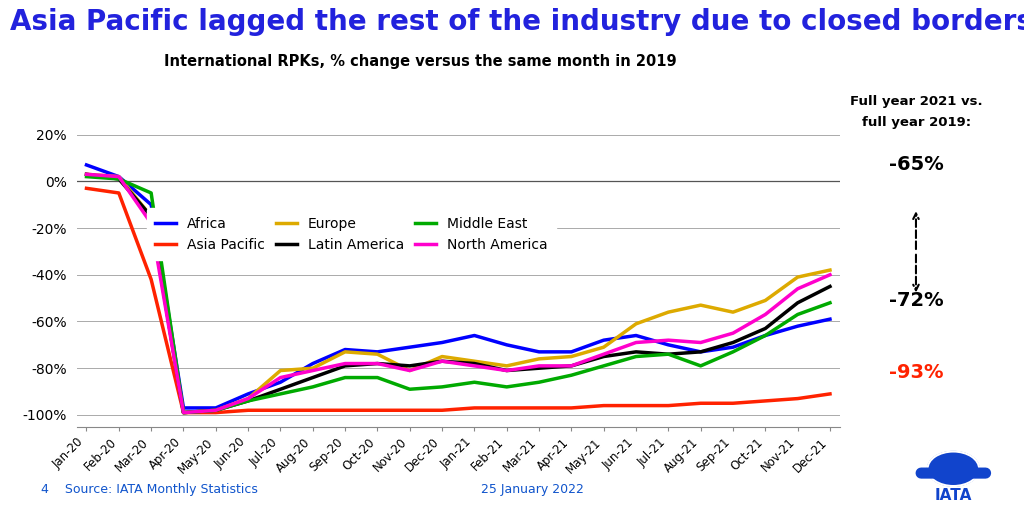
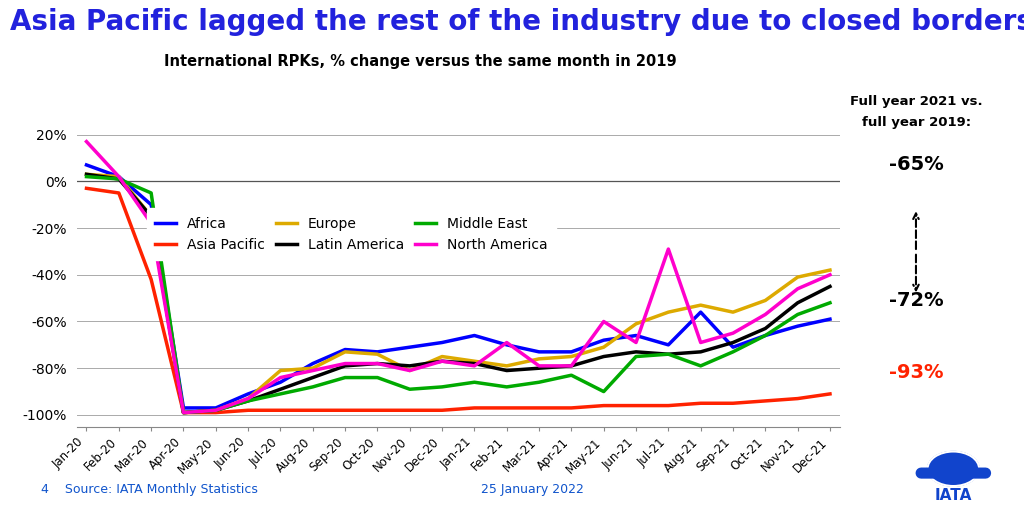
North America/Jan-20: 3% -> 17%
North America/Feb-21: -81% -> -69%
Middle East/May-21: -79% -> -90%
North America/May-21: -74% -> -60%
North America/Jul-21: -68% -> -29%
Africa/Aug-21: -73% -> -56%
